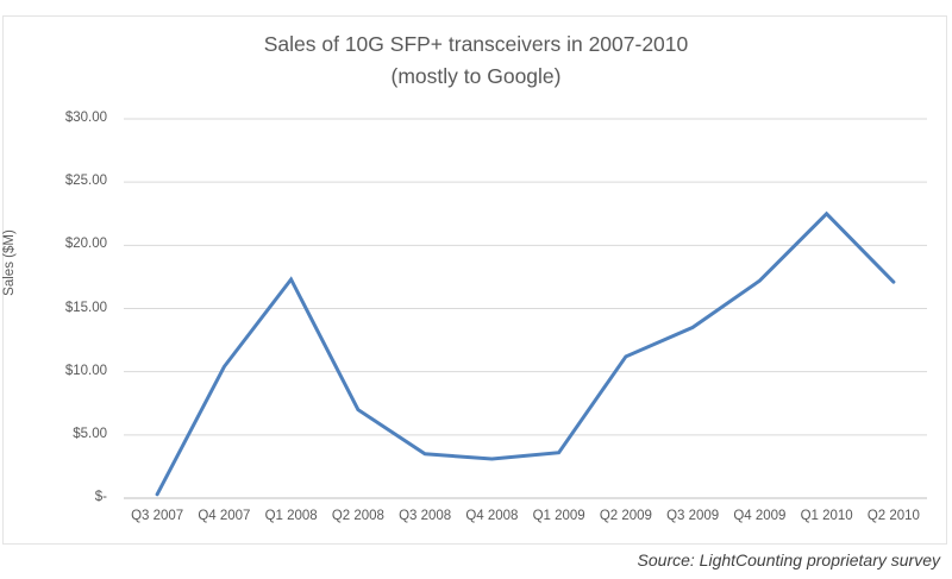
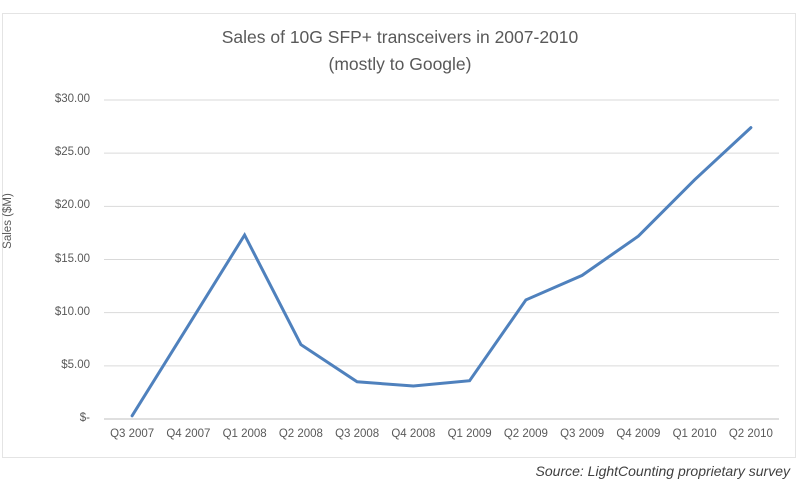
Q4 2007: $10.4 -> $8.8
Q2 2010: $17.1 -> $27.4
